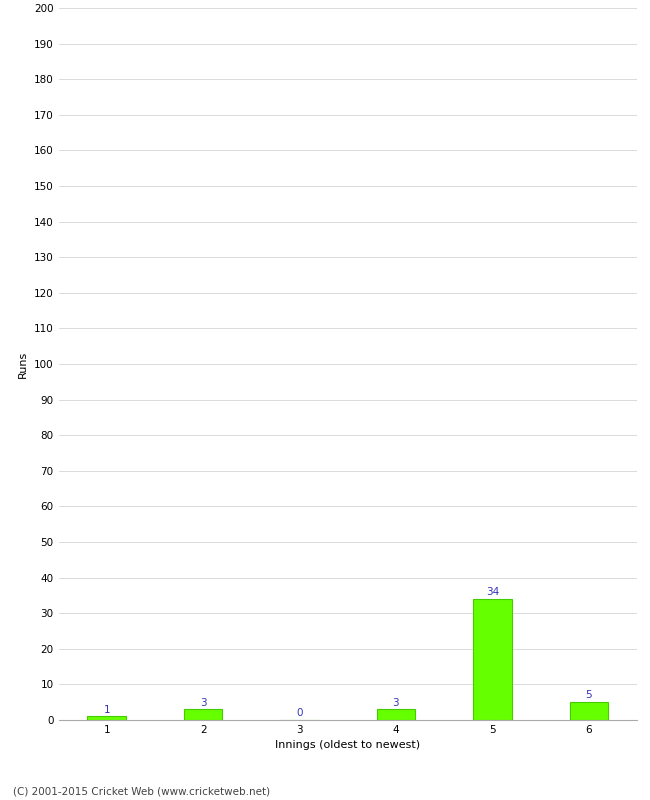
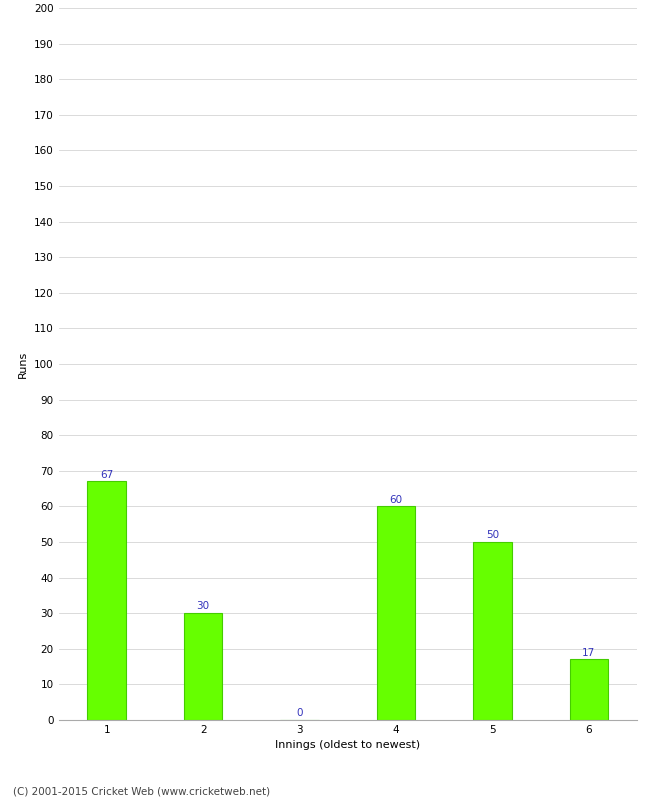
1: 1 -> 67
2: 3 -> 30
4: 3 -> 60
5: 34 -> 50
6: 5 -> 17
